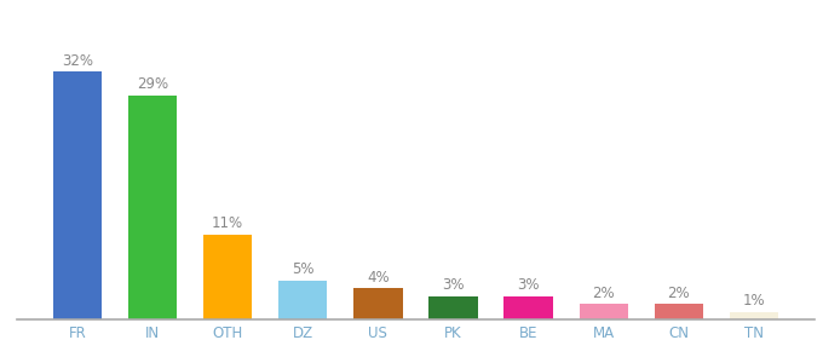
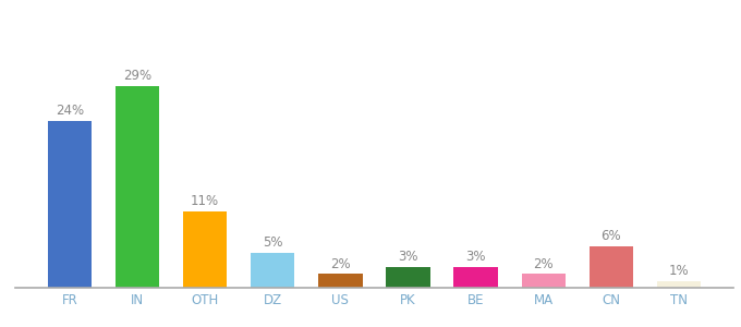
FR: 32% -> 24%
US: 4% -> 2%
CN: 2% -> 6%
